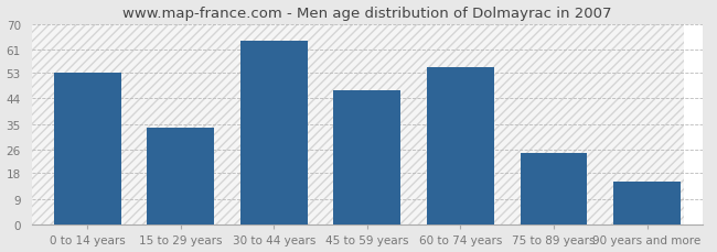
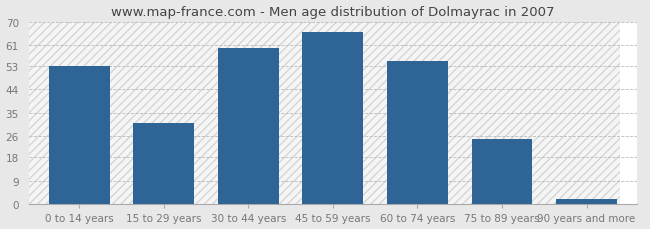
15 to 29 years: 34 -> 31
30 to 44 years: 64 -> 60
45 to 59 years: 47 -> 66
90 years and more: 15 -> 2
